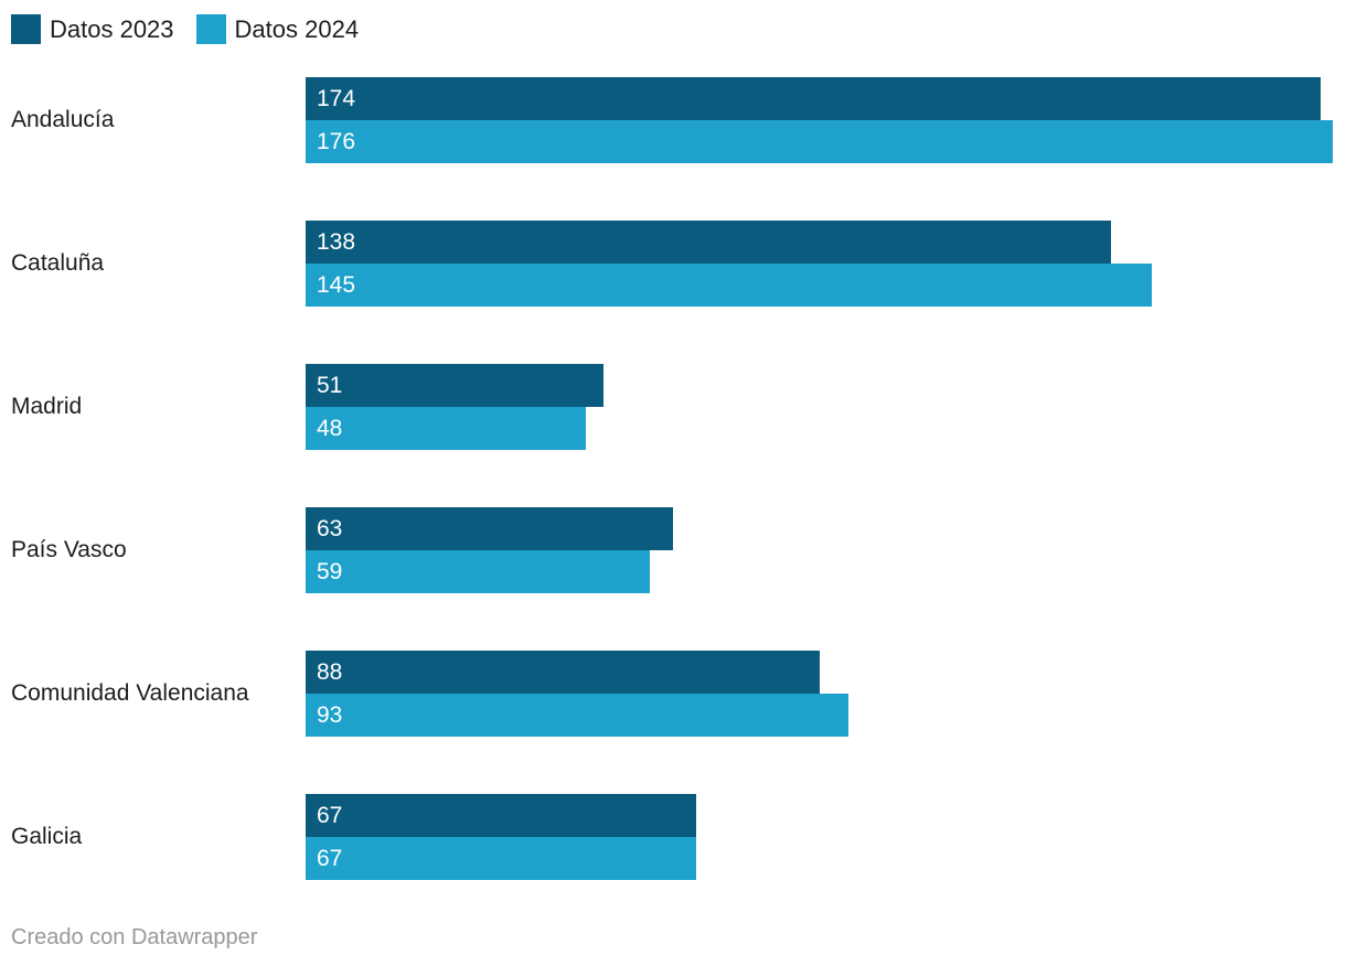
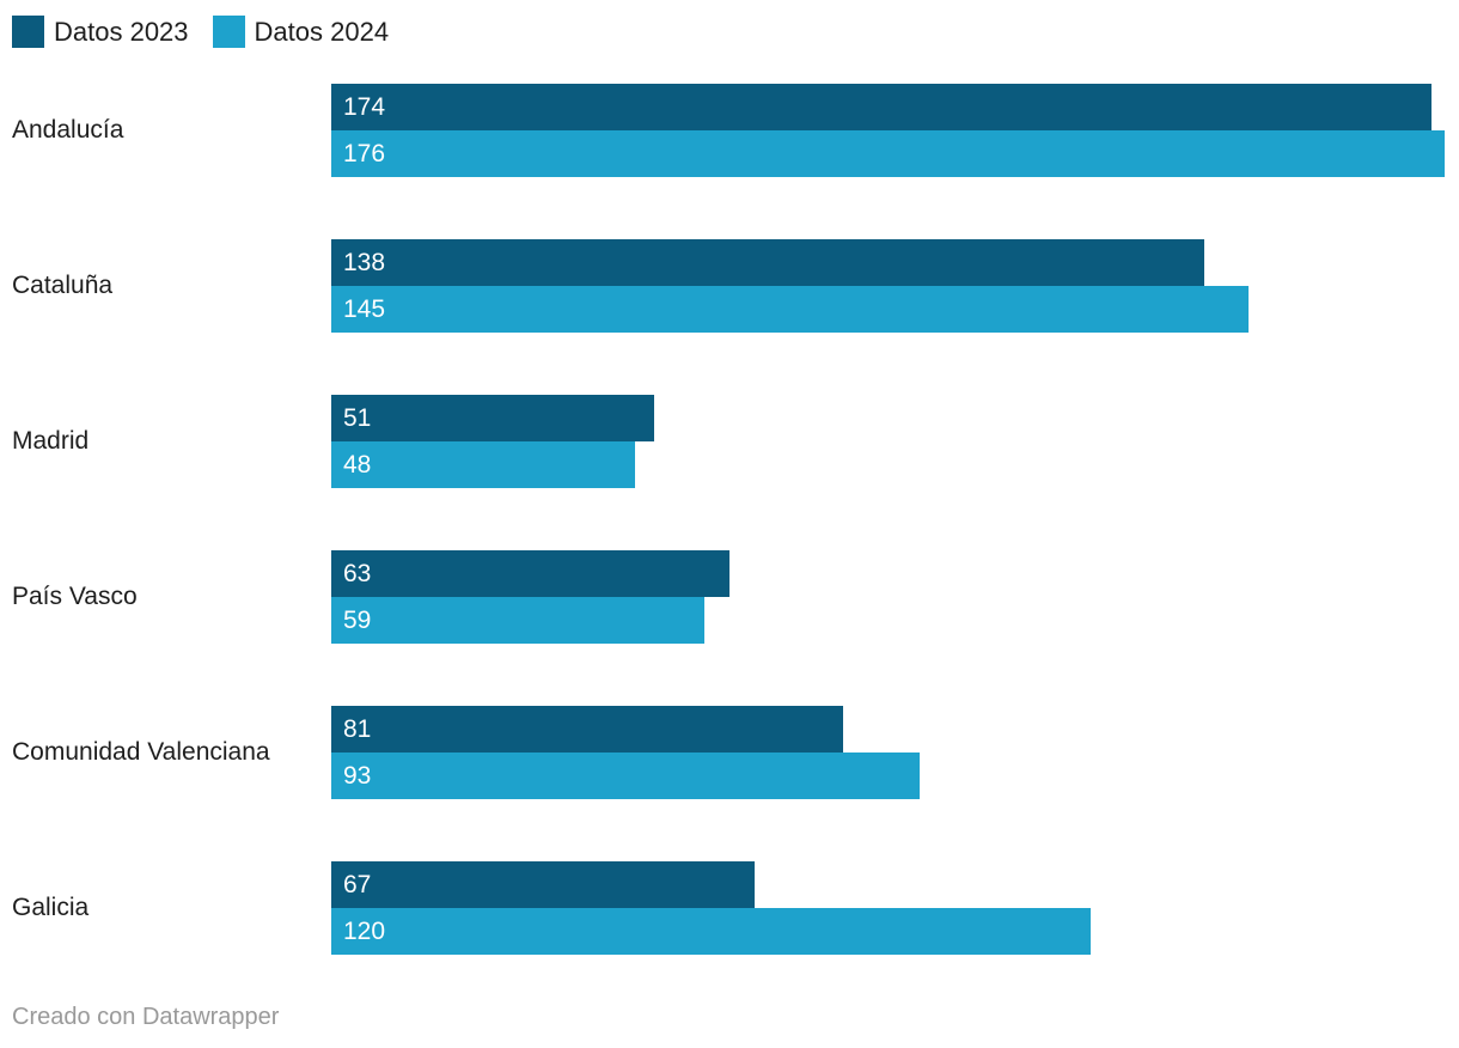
Datos 2023/Comunidad Valenciana: 88 -> 81
Datos 2024/Galicia: 67 -> 120
